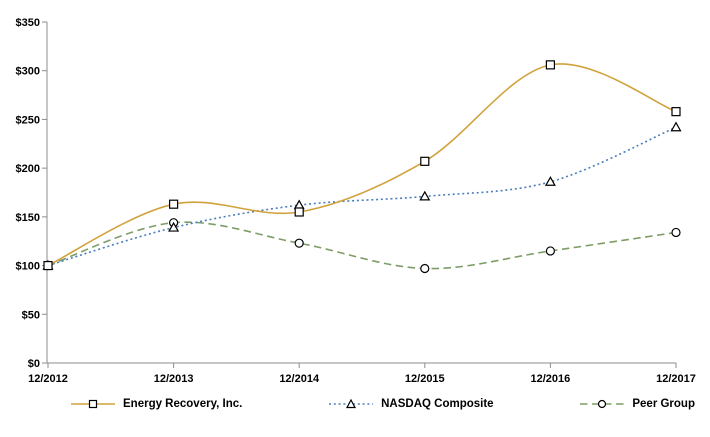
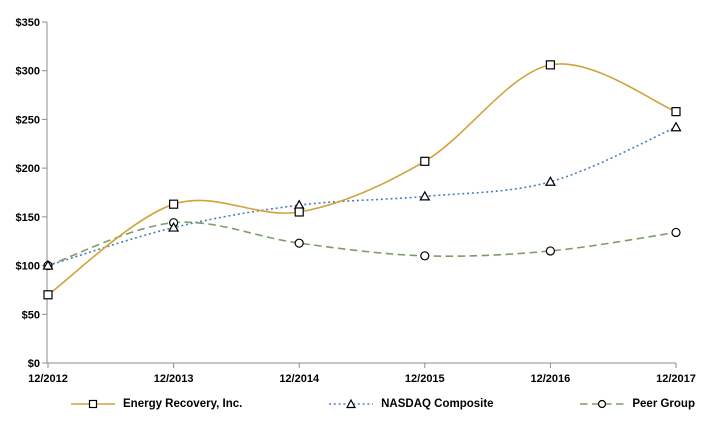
Energy Recovery, Inc./12/2012: $100 -> $70
Peer Group/12/2015: $100 -> $110
